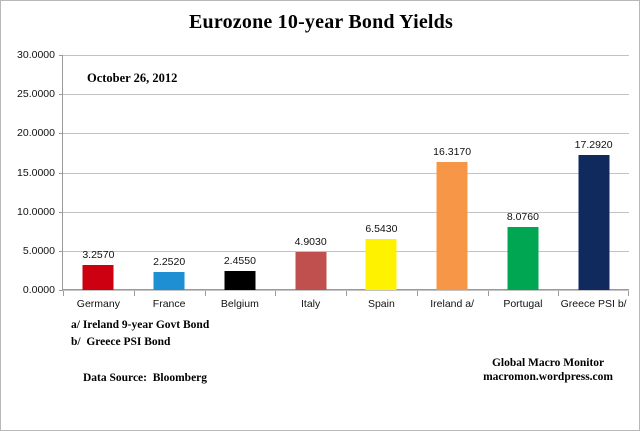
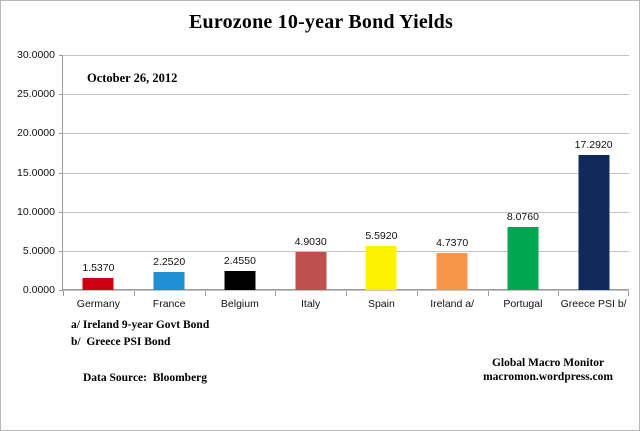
Germany: 3.2570 -> 1.5370
Spain: 6.5430 -> 5.5920
Ireland a/: 16.3170 -> 4.7370
